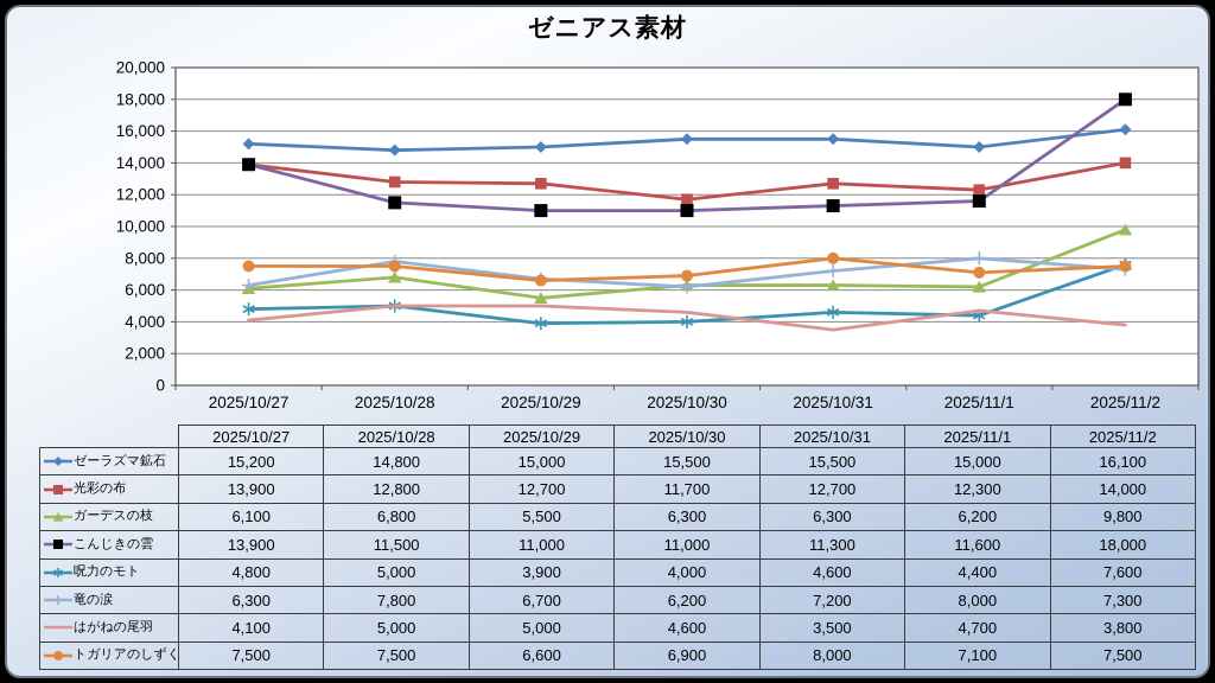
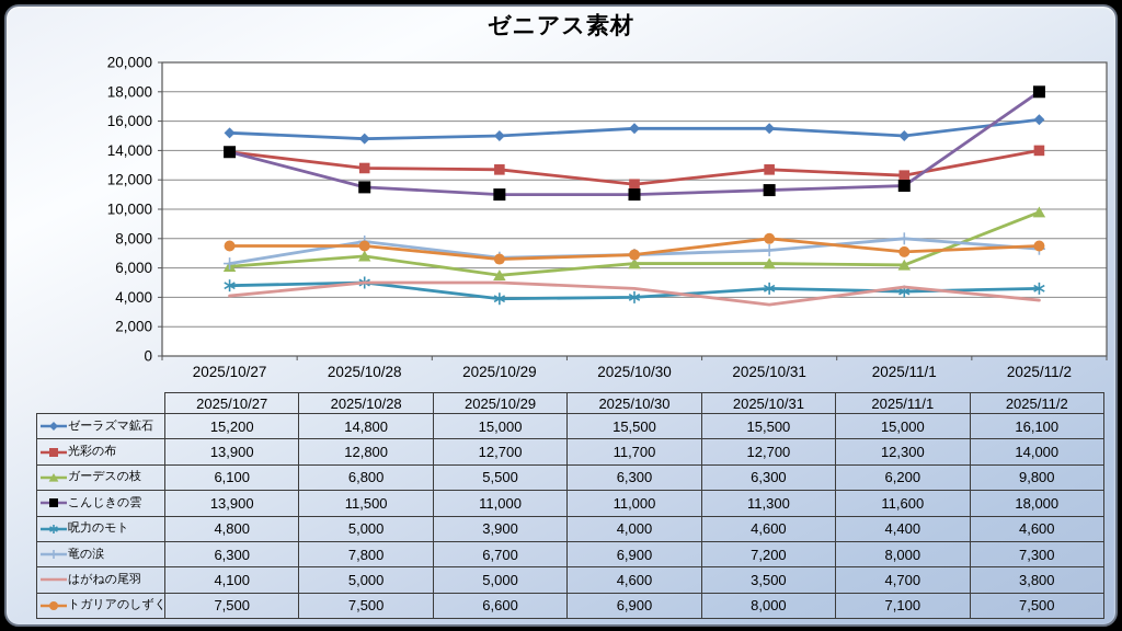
竜の涙/2025/10/30: 6,200 -> 6,900
呪力のモト/2025/11/2: 7,600 -> 4,600
